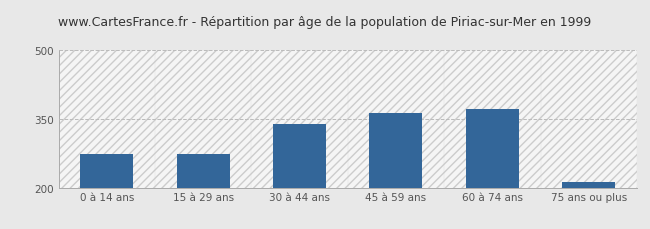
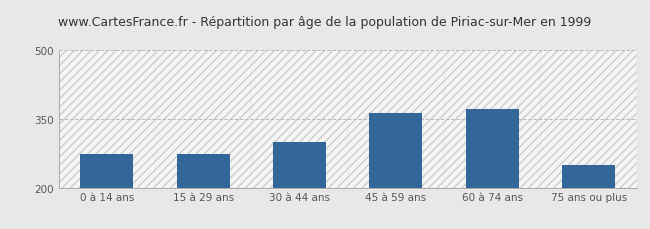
30 à 44 ans: 338 -> 300
75 ans ou plus: 213 -> 250
